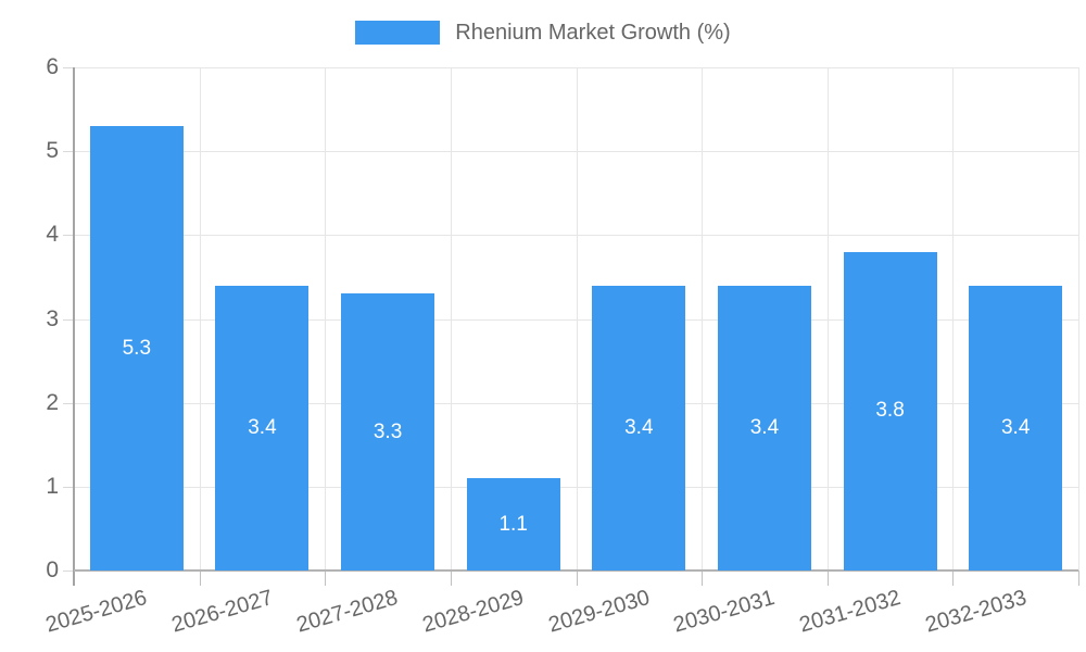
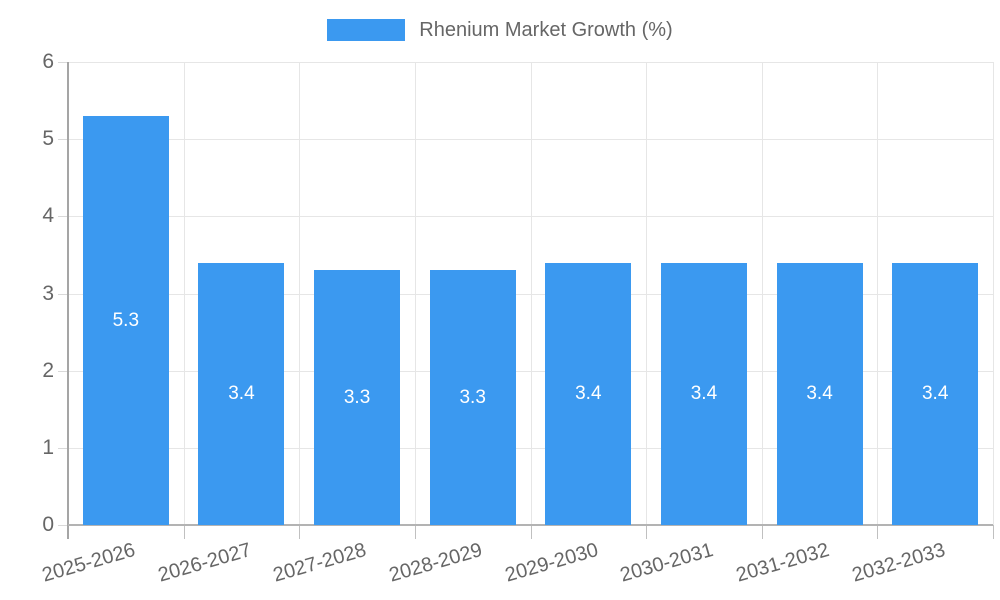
2028-2029: 1.1 -> 3.3
2031-2032: 3.8 -> 3.4
